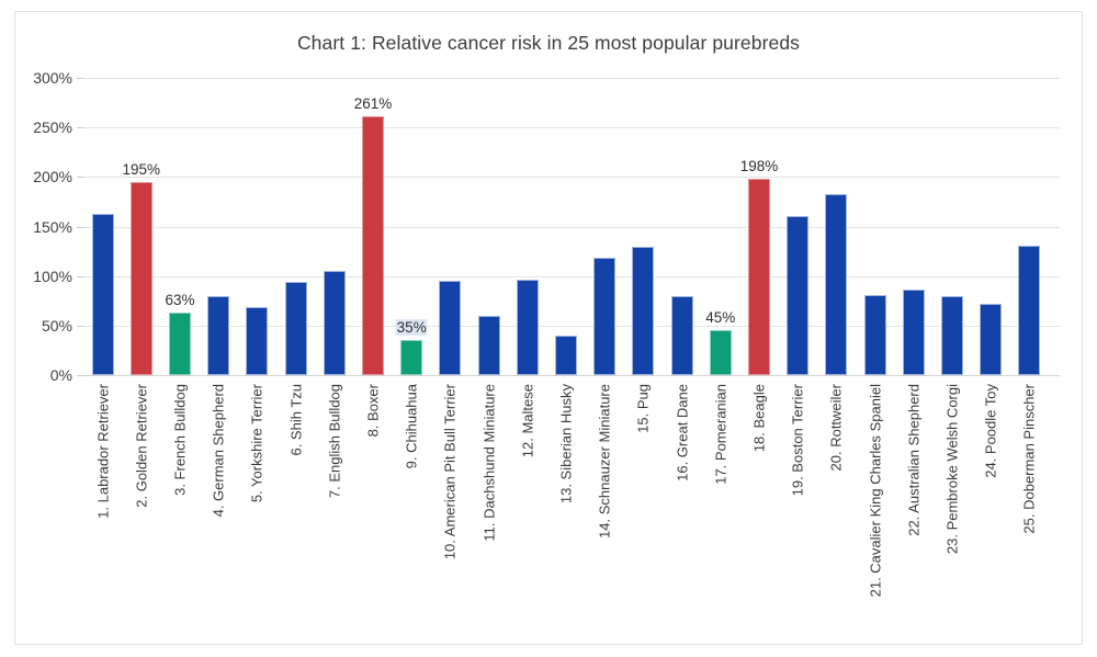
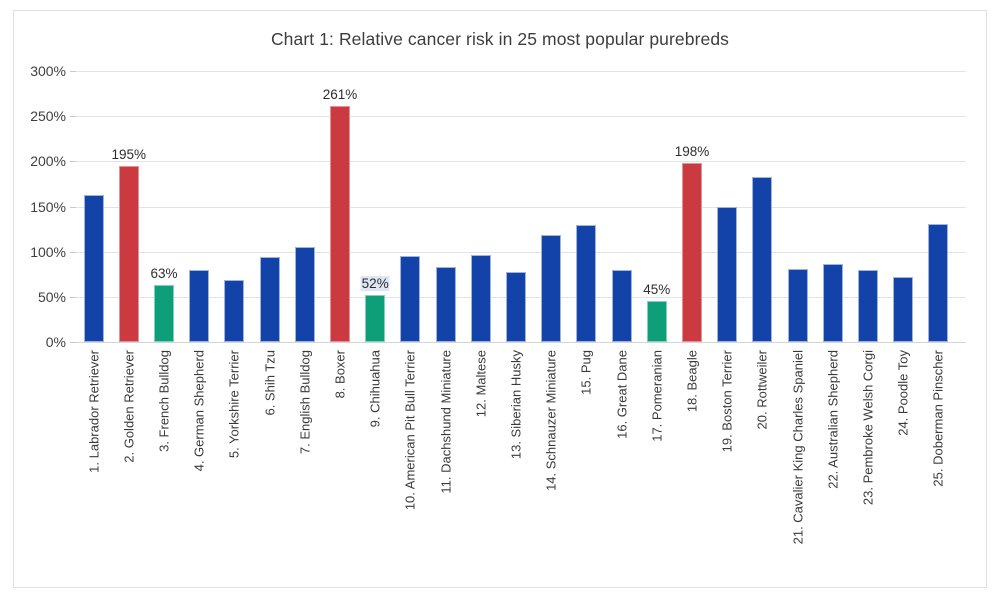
9. Chihuahua: 35% -> 52%
11. Dachshund Miniature: 60% -> 80%
13. Siberian Husky: 40% -> 80%
19. Boston Terrier: 160% -> 150%
